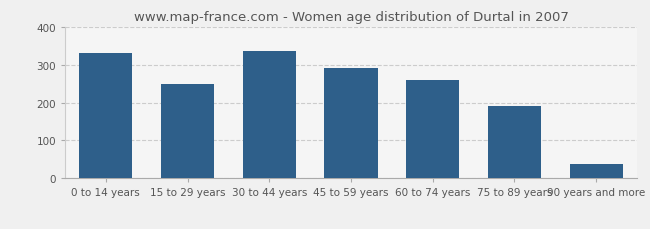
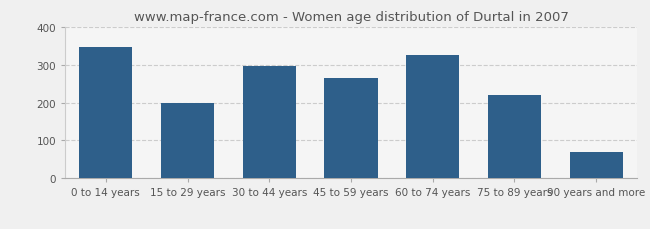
0 to 14 years: 330 -> 345
15 to 29 years: 250 -> 200
30 to 44 years: 337 -> 295
45 to 59 years: 292 -> 265
60 to 74 years: 260 -> 325
75 to 89 years: 190 -> 220
90 years and more: 38 -> 70
